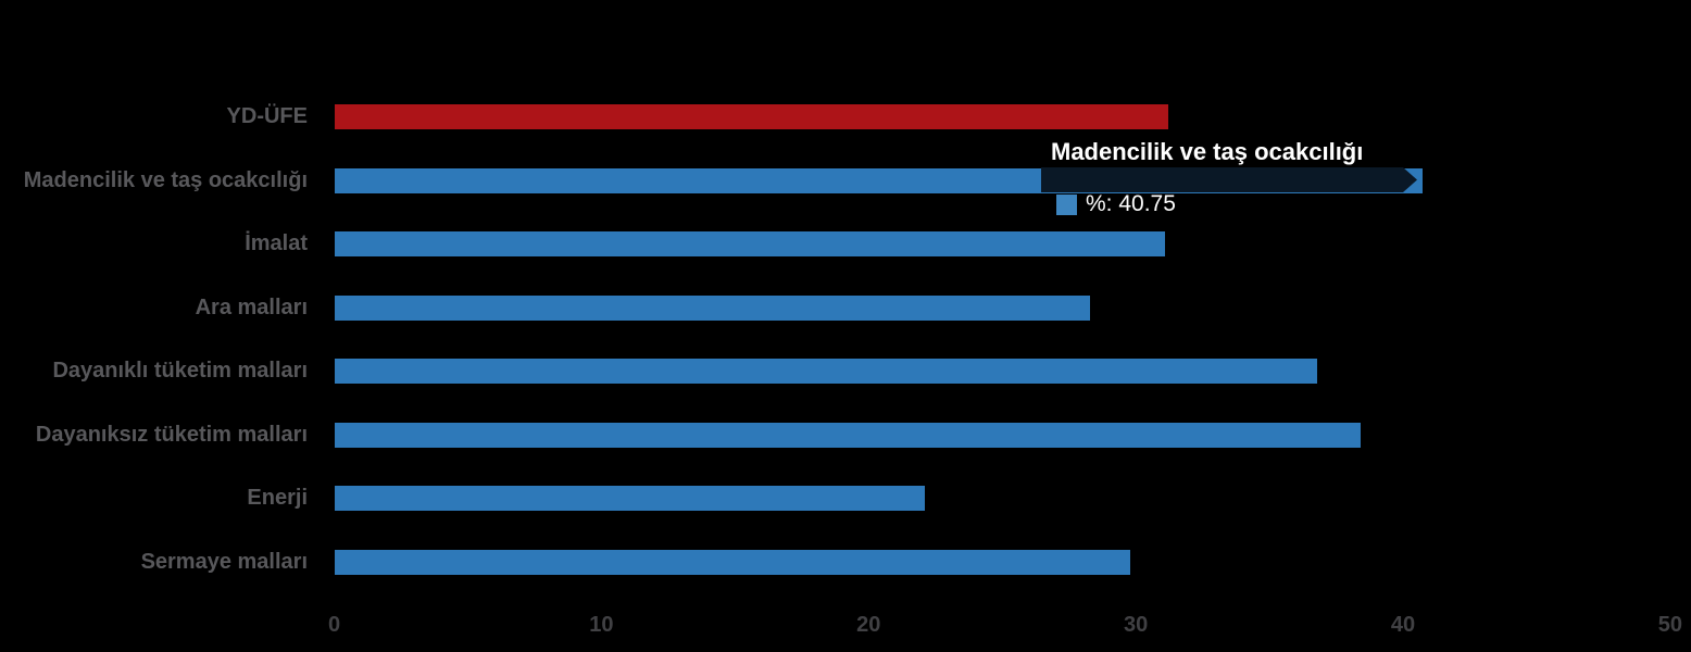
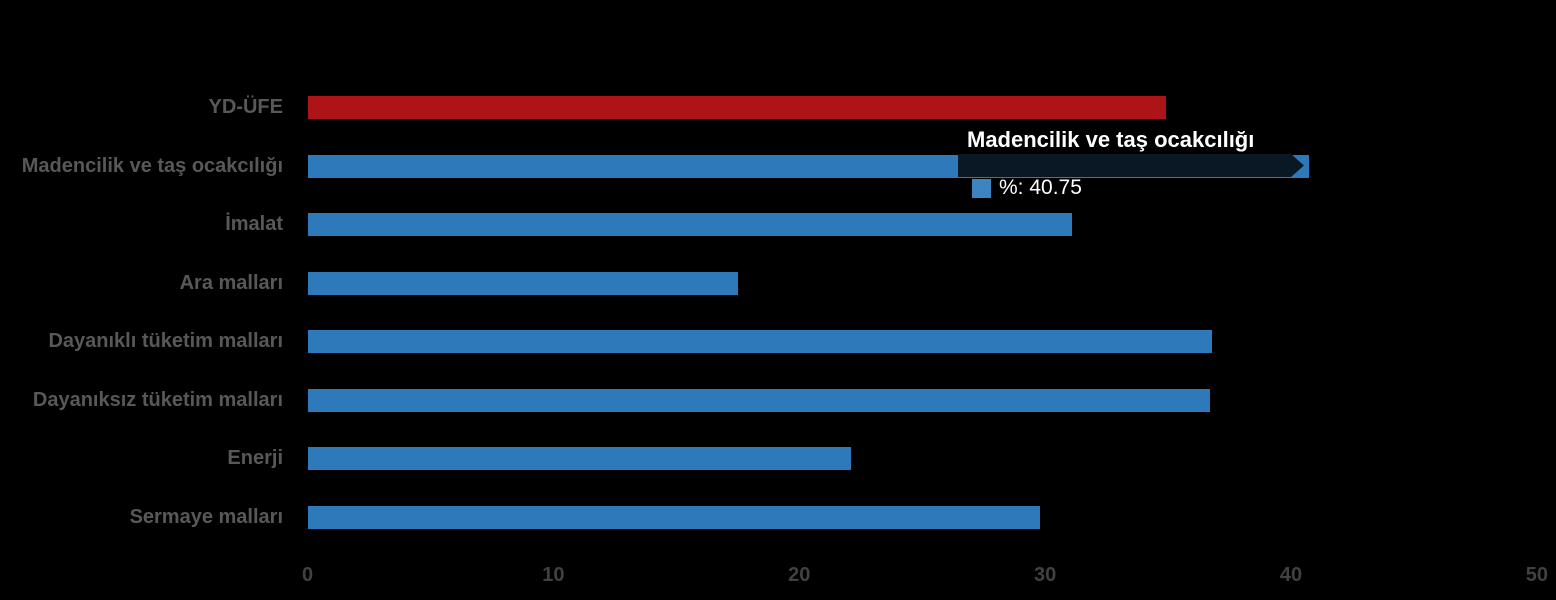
YD-ÜFE: 31.2 -> 34.9
Ara malları: 28.3 -> 17.5
Dayanıksız tüketim malları: 38.4 -> 36.7
